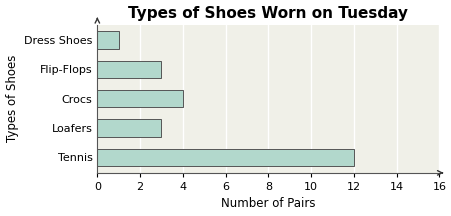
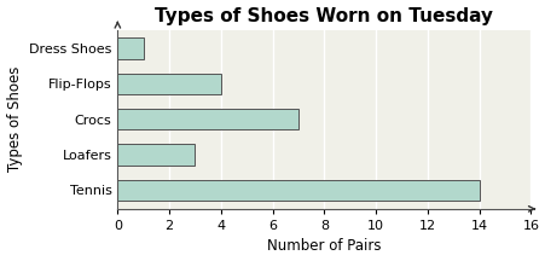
Flip-Flops: 3 -> 4
Crocs: 4 -> 7
Tennis: 12 -> 14
